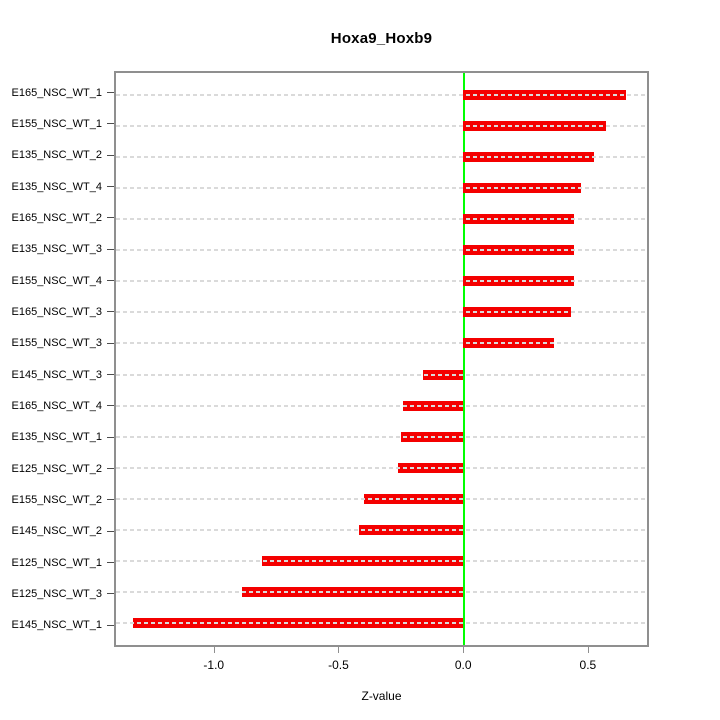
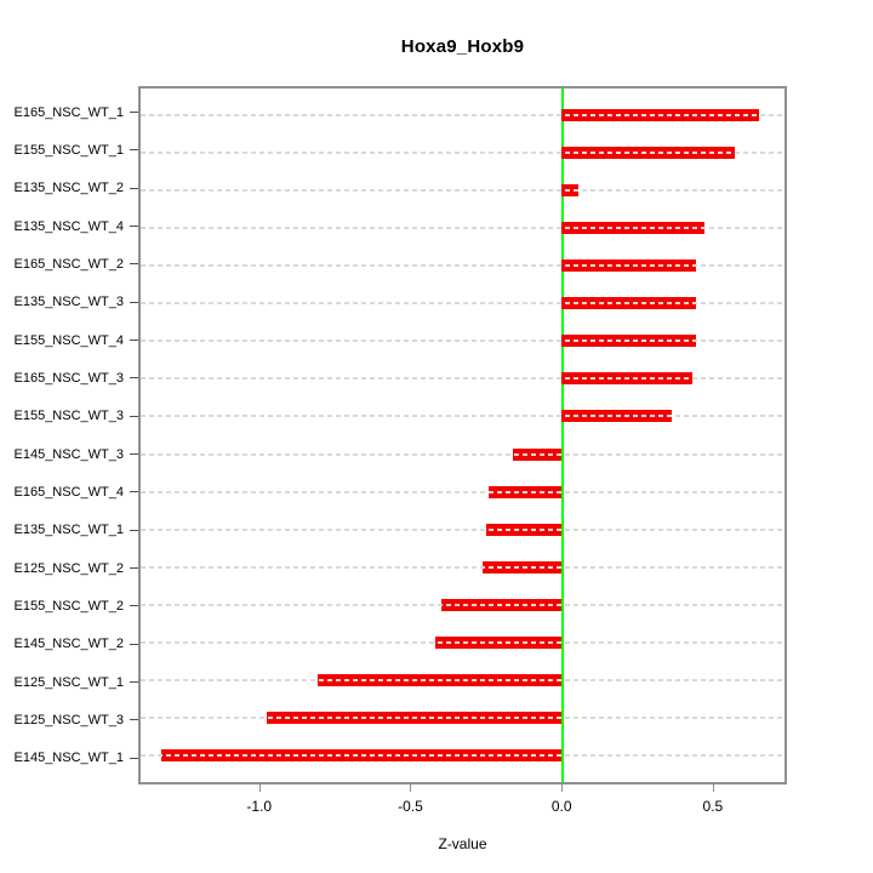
E135_NSC_WT_2: 0.53 -> 0.06
E125_NSC_WT_3: -0.89 -> -0.98
